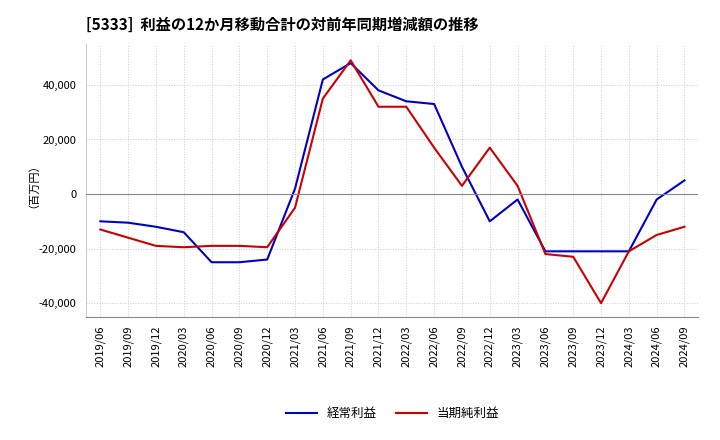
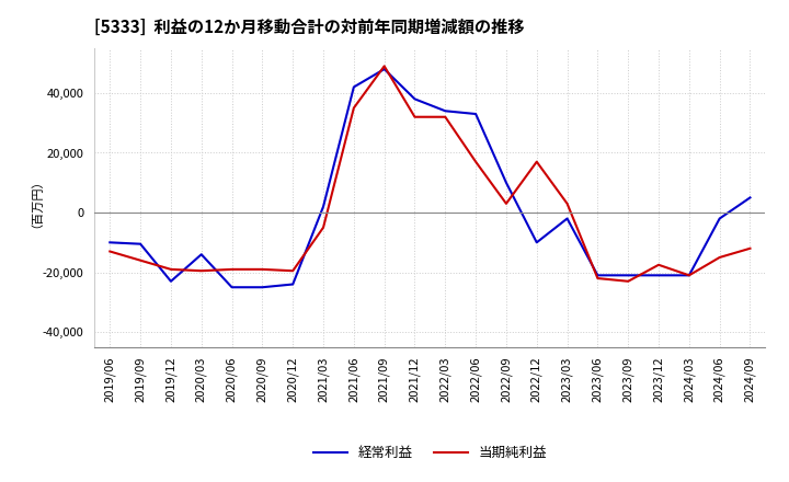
経常利益/2019/12: -12,000 -> -23,000
当期純利益/2023/12: -40,000 -> -17,500
